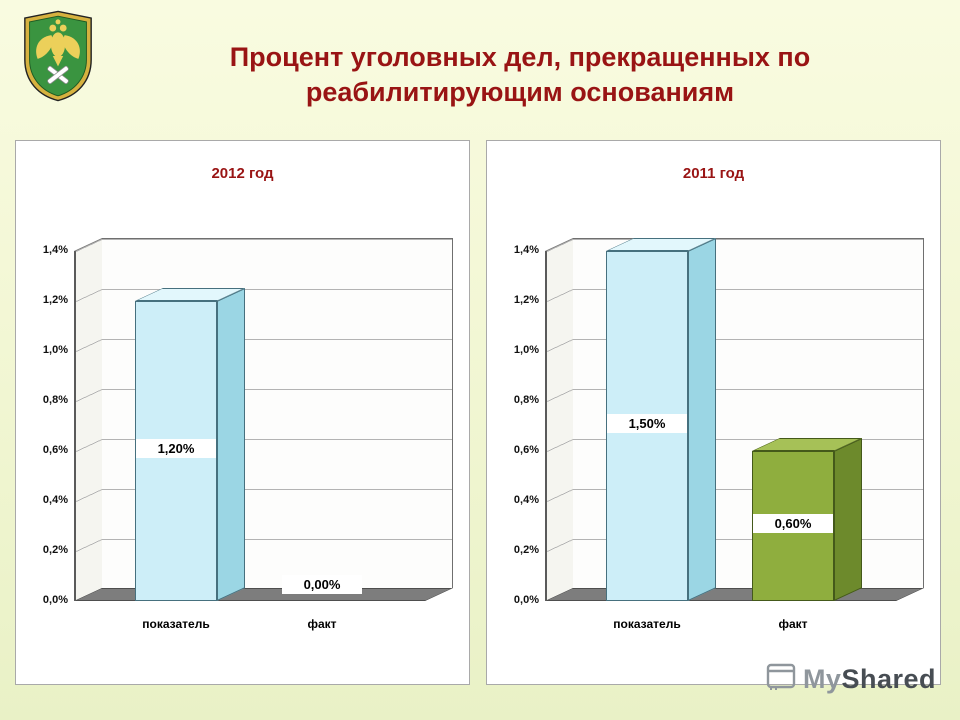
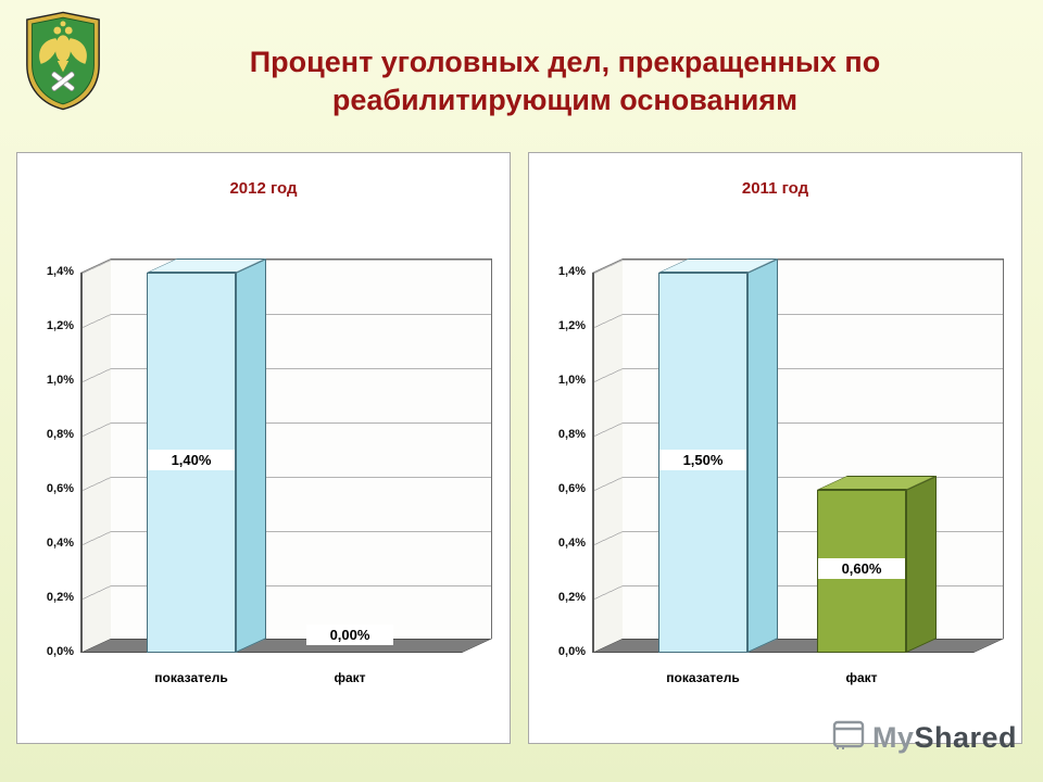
2012 год/показатель: 1,20% -> 1,40%
